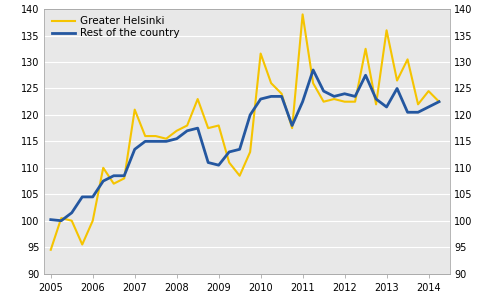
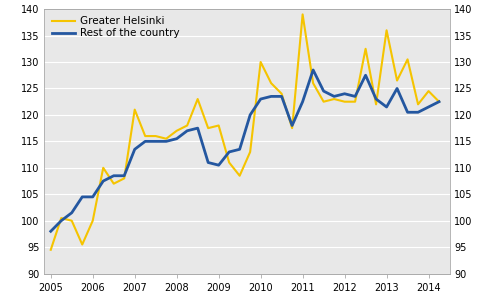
Rest of the country/2005: 100.2 -> 98.0
Greater Helsinki/2010: 131.6 -> 130.0
